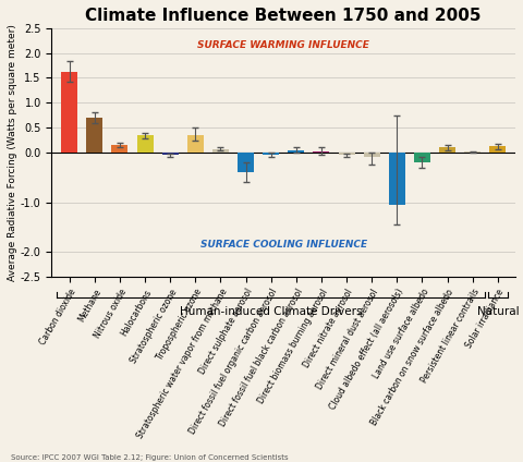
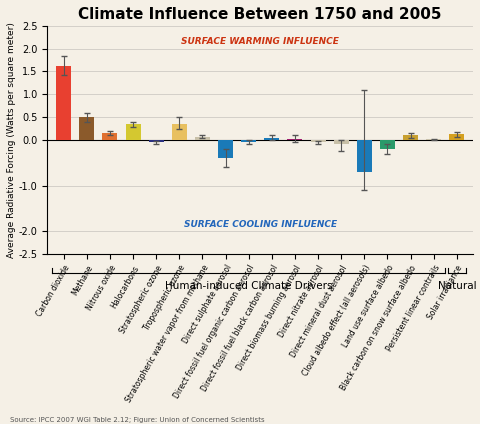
Methane: 0.70 -> 0.50
Cloud albedo effect (all aerosols): -1.05 -> -0.70
